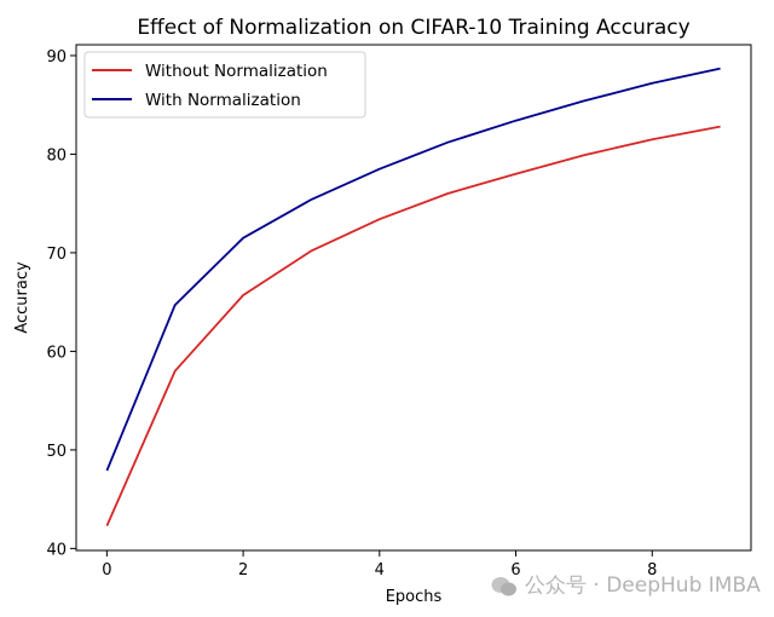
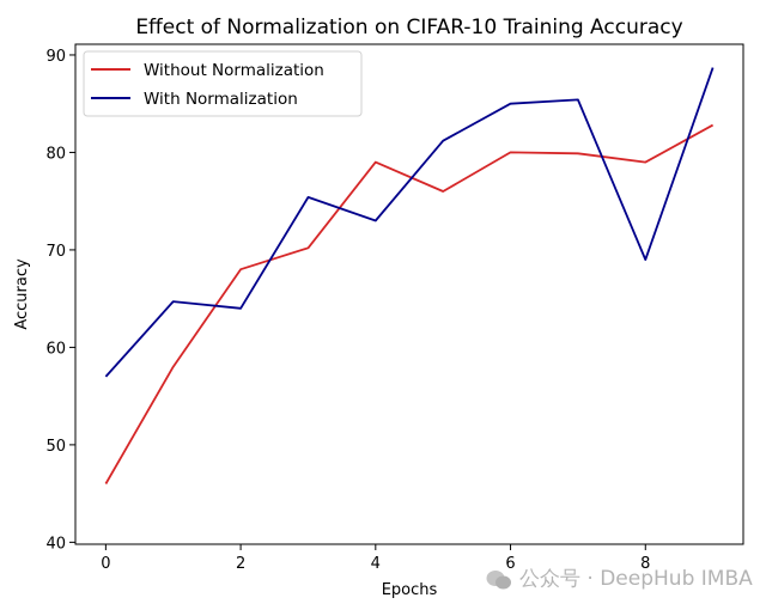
Without Normalization/0: 42 -> 46
With Normalization/0: 48 -> 57
Without Normalization/2: 66 -> 68
With Normalization/2: 72 -> 64
Without Normalization/4: 73 -> 79
With Normalization/4: 78 -> 73
Without Normalization/6: 78 -> 80
With Normalization/6: 83 -> 85
Without Normalization/8: 82 -> 79
With Normalization/8: 87 -> 69
